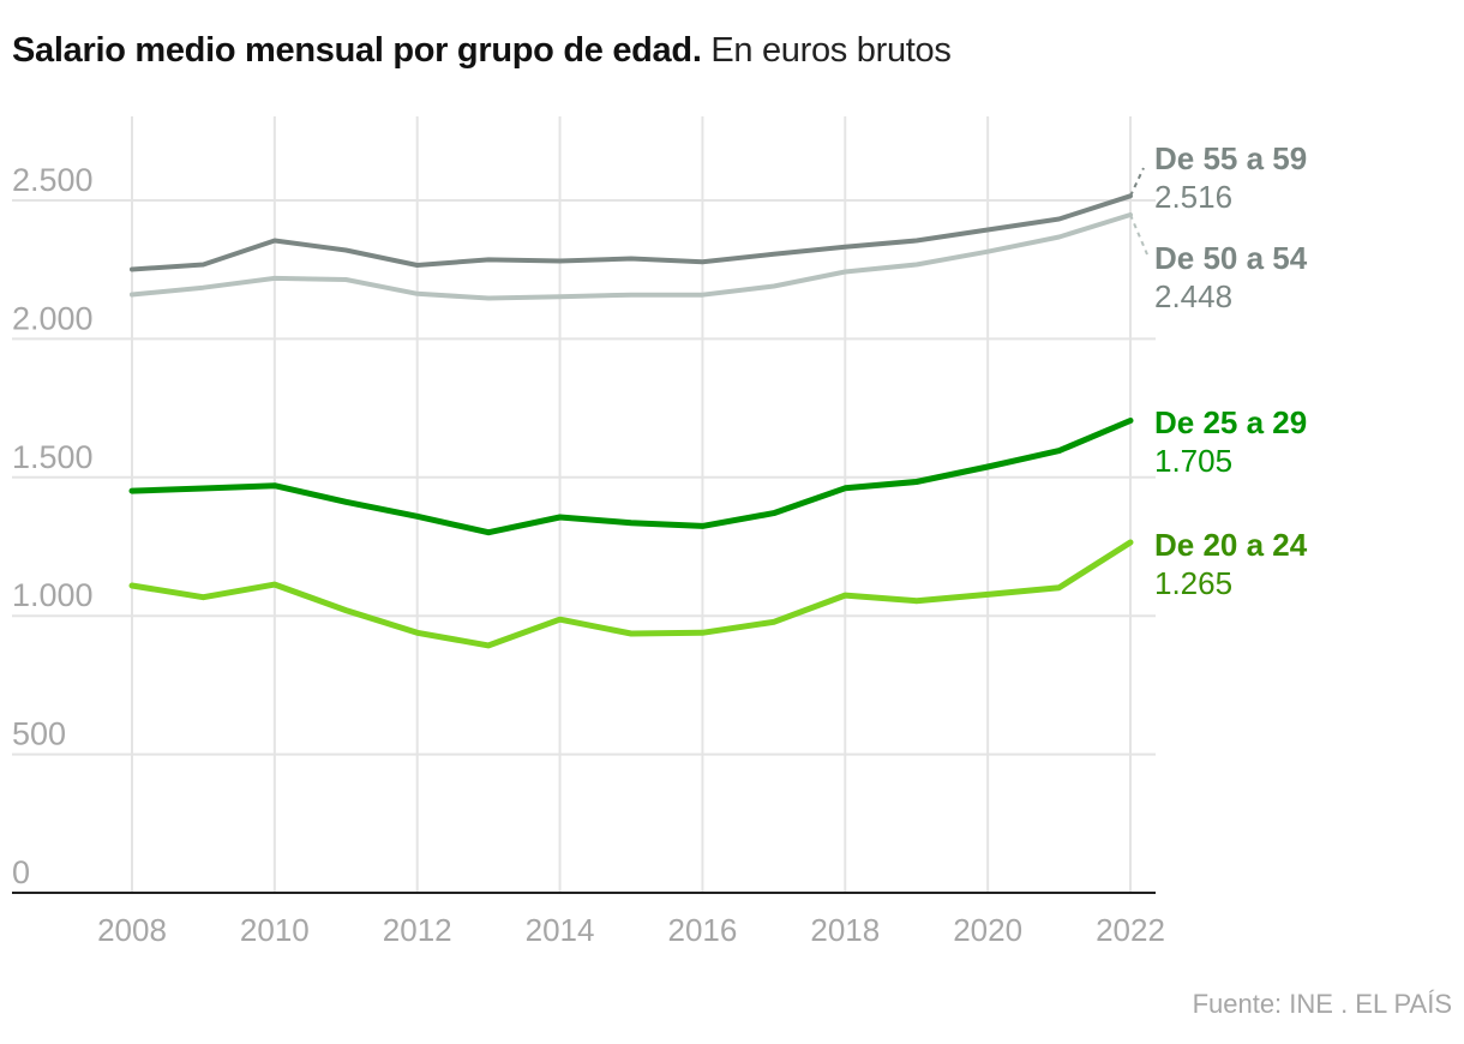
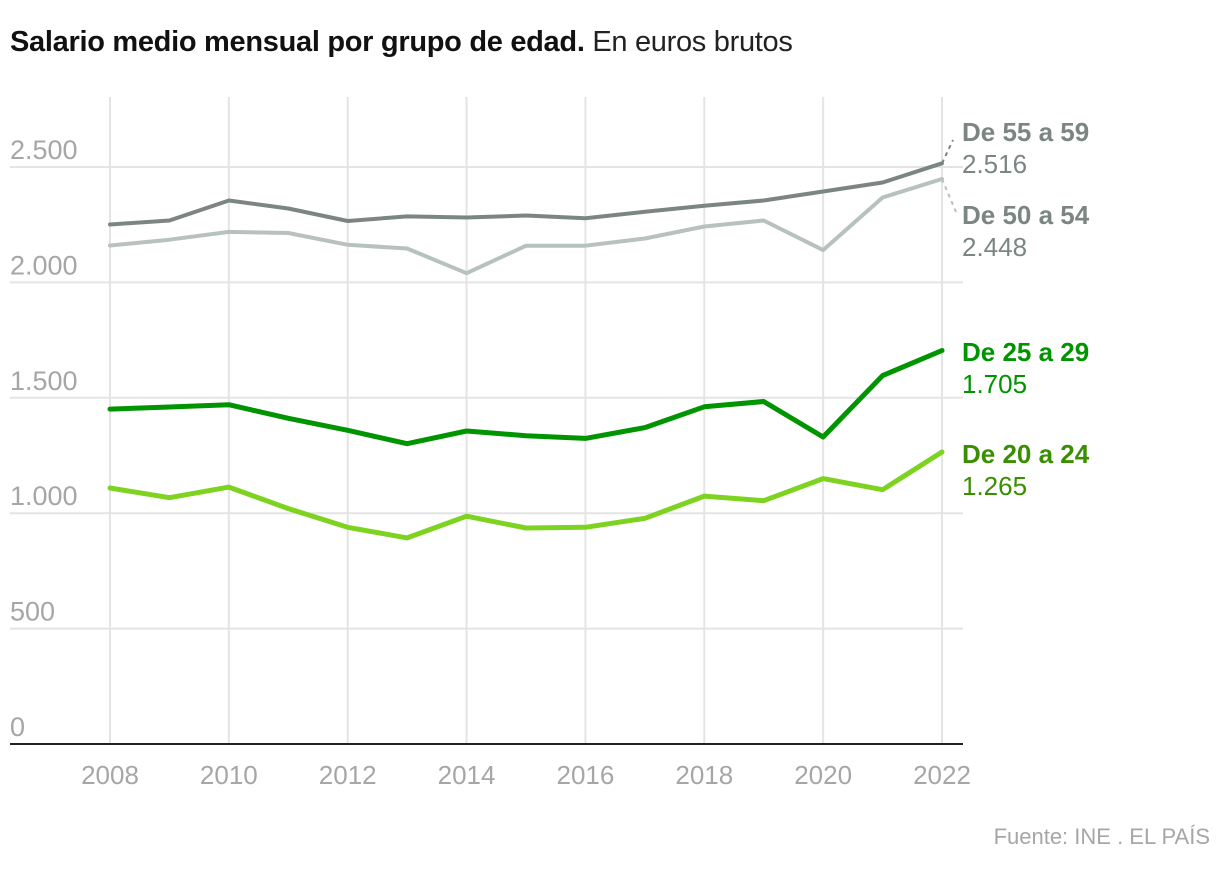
De 50 a 54/2014: 2150 -> 2040
De 50 a 54/2020: 2320 -> 2140
De 25 a 29/2020: 1540 -> 1330
De 20 a 24/2020: 1080 -> 1150
